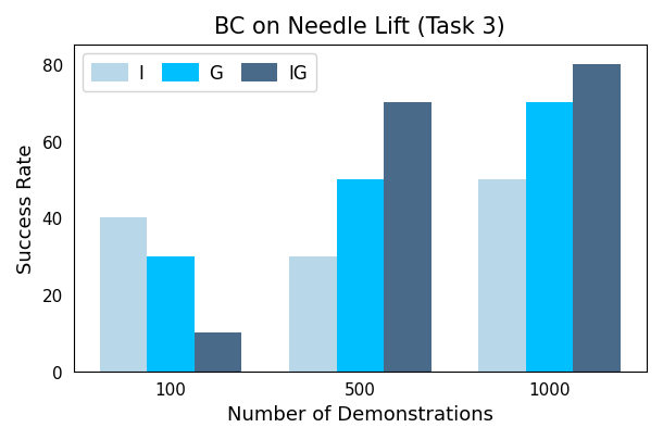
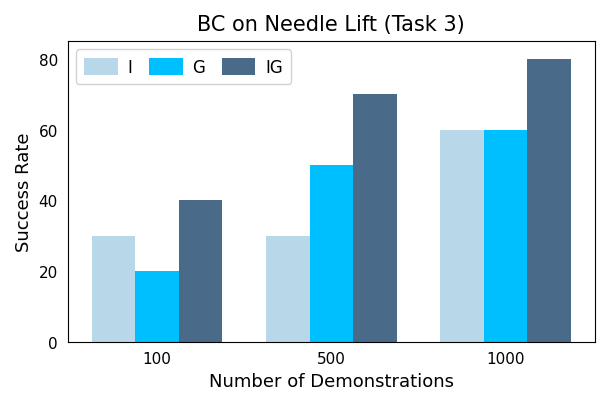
I/100: 40 -> 30
G/100: 30 -> 20
IG/100: 10 -> 40
I/1000: 50 -> 60
G/1000: 70 -> 60
